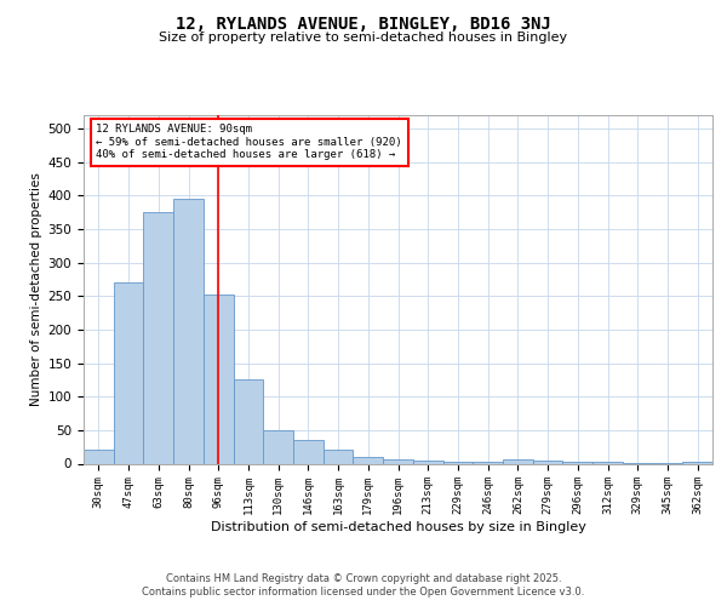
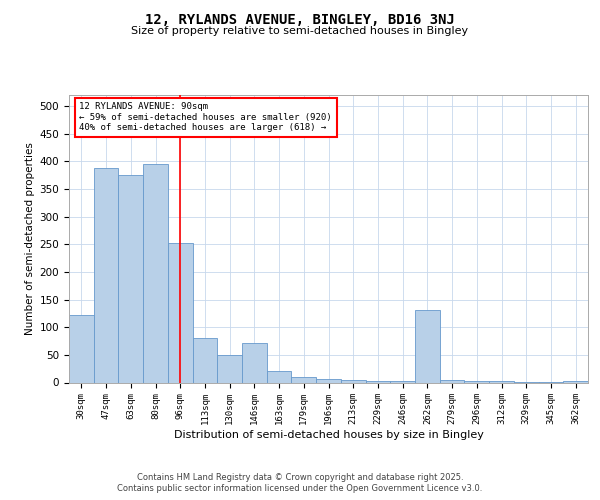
30sqm: 20 -> 122
47sqm: 270 -> 388
113sqm: 125 -> 80
146sqm: 35 -> 72
262sqm: 6 -> 132
